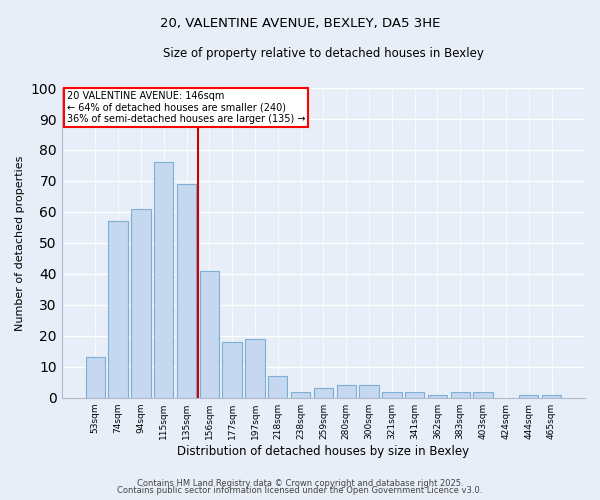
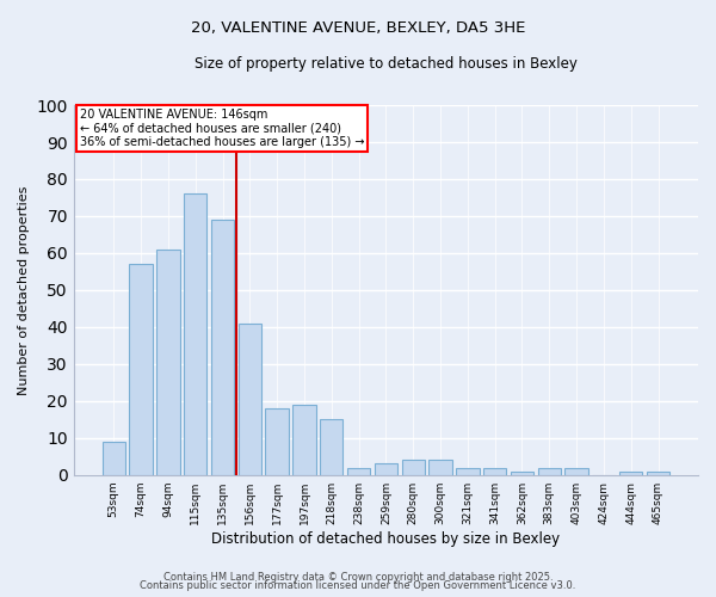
53sqm: 13 -> 9
218sqm: 7 -> 15
